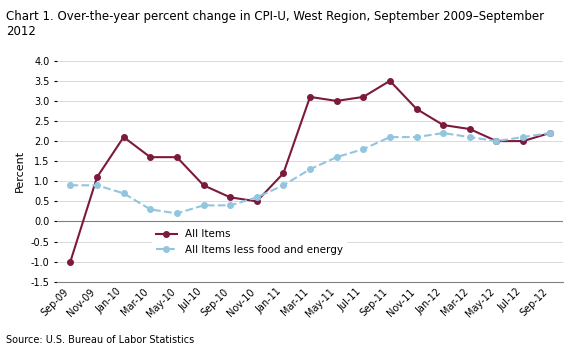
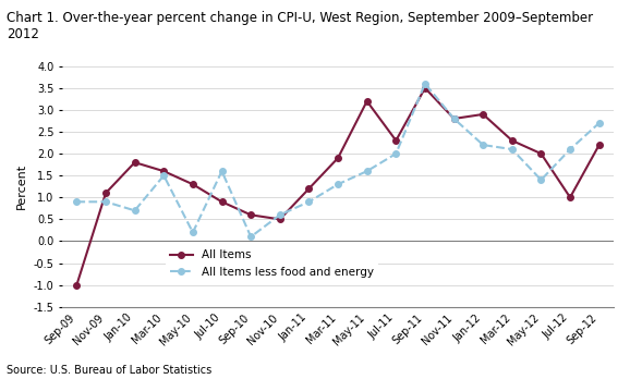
All Items/Jan-10: 2.1 -> 1.8
All Items less food and energy/Mar-10: 0.3 -> 1.5
All Items/May-10: 1.6 -> 1.3
All Items less food and energy/Jul-10: 0.4 -> 1.6
All Items less food and energy/Sep-10: 0.4 -> 0.1
All Items/Mar-11: 3.1 -> 1.9
All Items/May-11: 3.0 -> 3.2
All Items/Jul-11: 3.1 -> 2.3
All Items less food and energy/Jul-11: 1.8 -> 2.0
All Items less food and energy/Sep-11: 2.1 -> 3.6
All Items less food and energy/Nov-11: 2.1 -> 2.8
All Items/Jan-12: 2.4 -> 2.9
All Items less food and energy/May-12: 2.0 -> 1.4
All Items/Jul-12: 2.0 -> 1.0
All Items less food and energy/Sep-12: 2.2 -> 2.7
